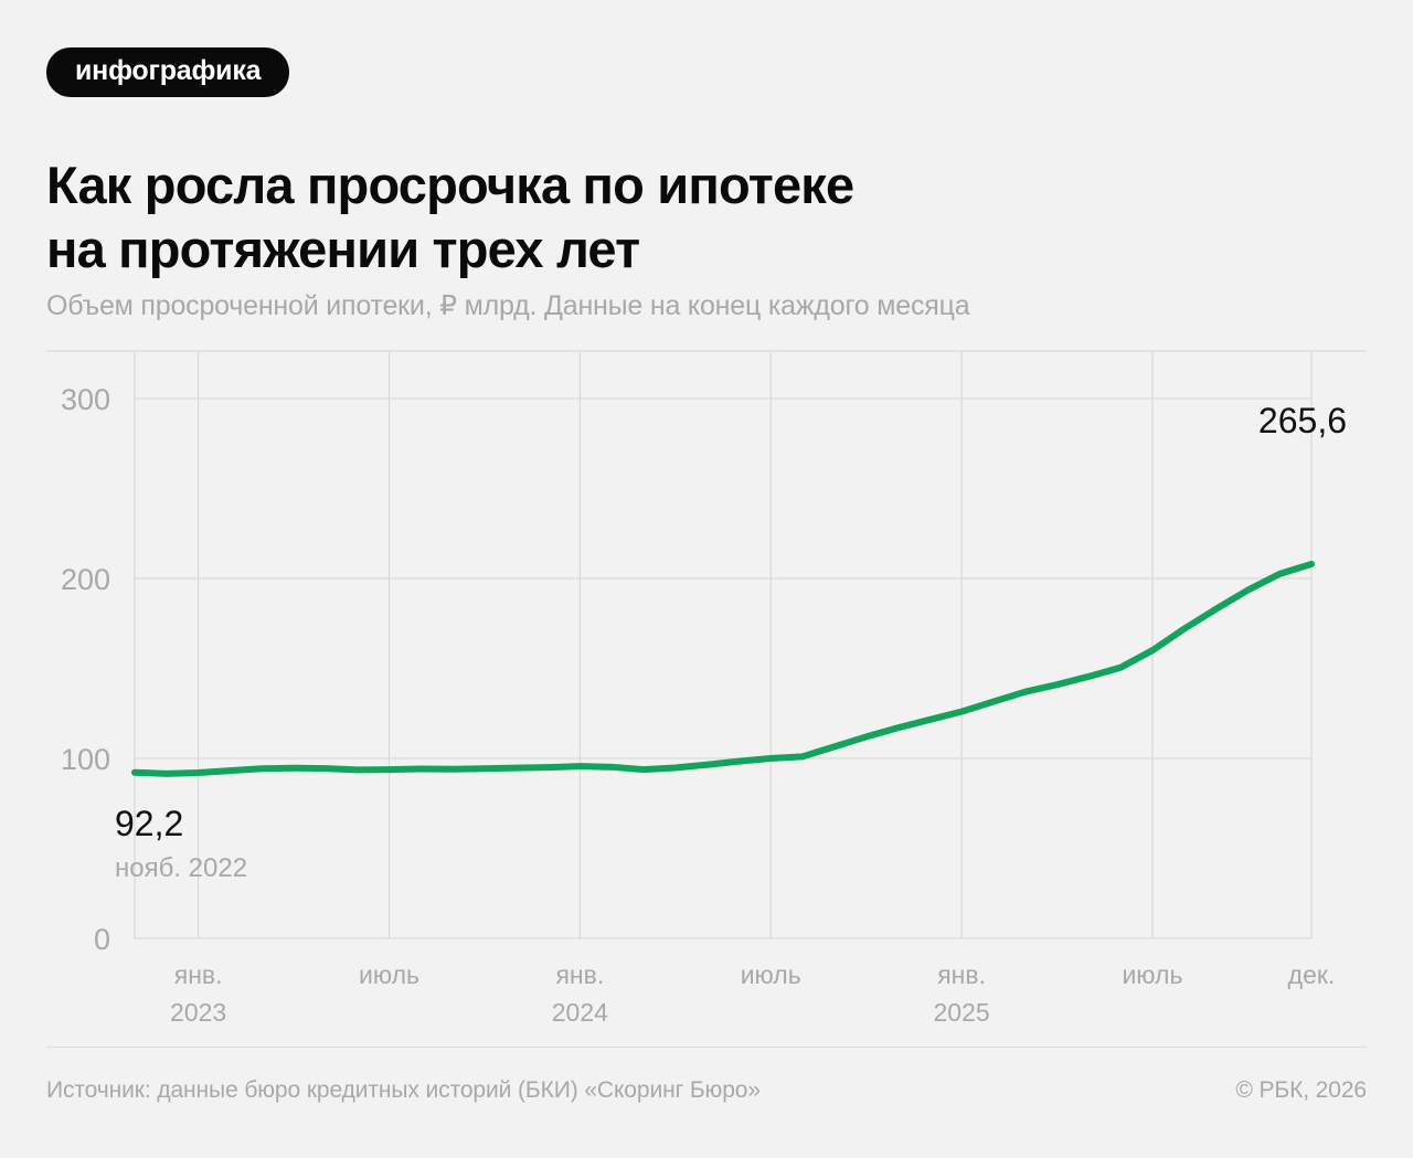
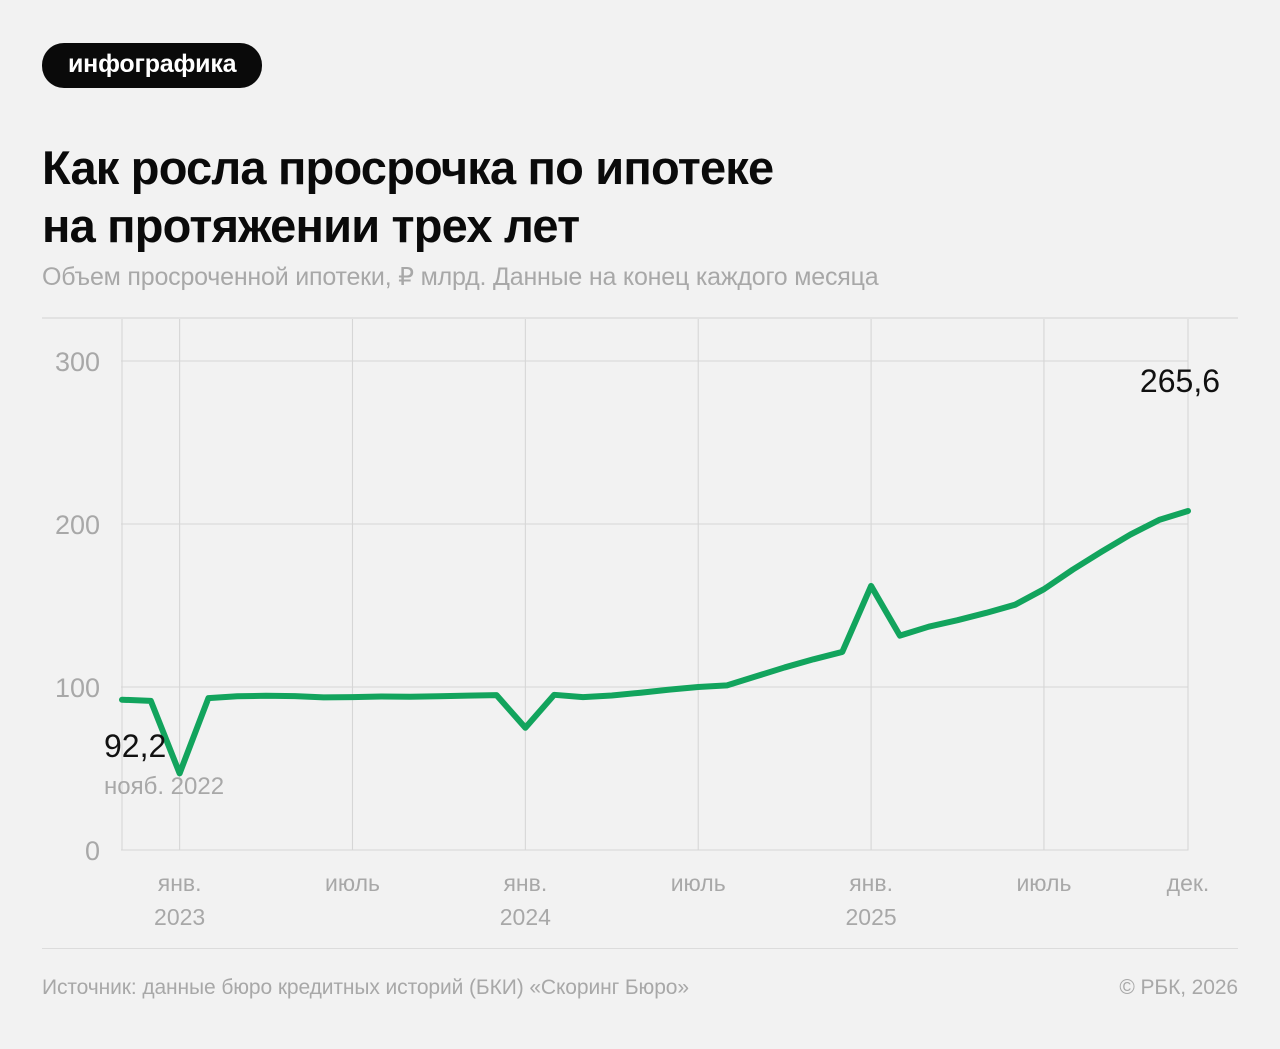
янв. 2023: 92 -> 47
янв. 2024: 96 -> 75
янв. 2025: 126 -> 162
